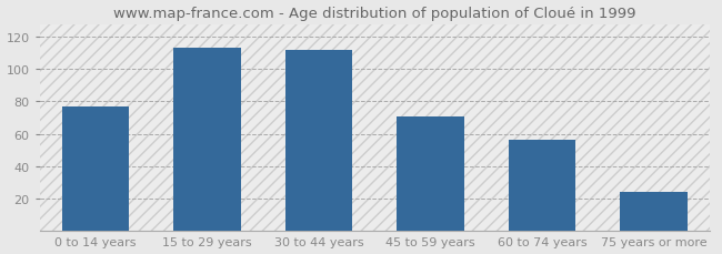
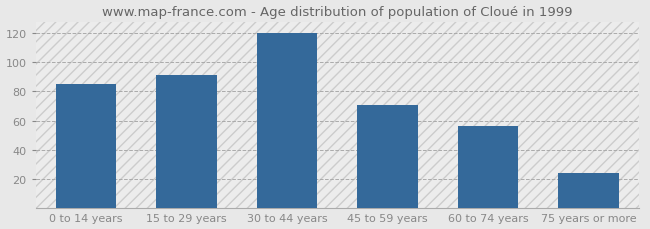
0 to 14 years: 77 -> 85
15 to 29 years: 113 -> 91
30 to 44 years: 112 -> 120
